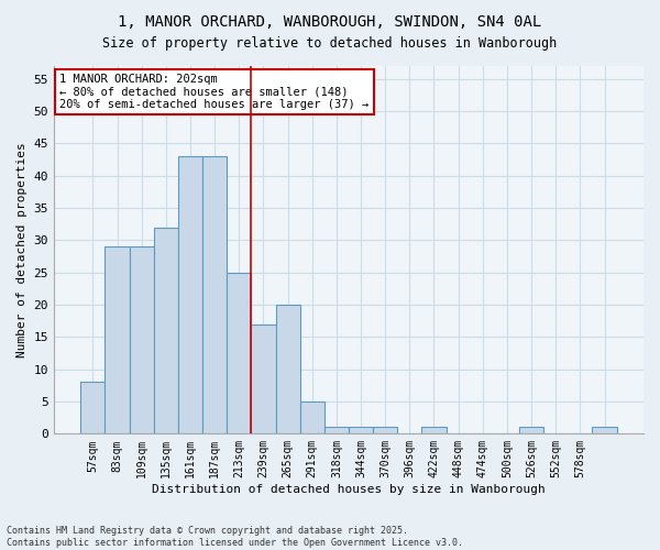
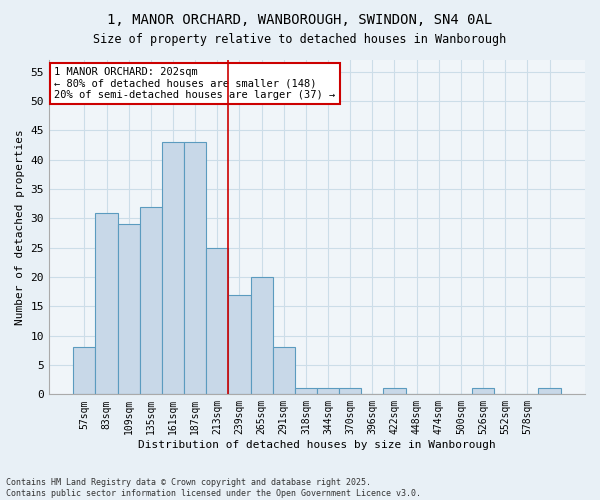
83sqm: 29 -> 31
291sqm: 5 -> 8
